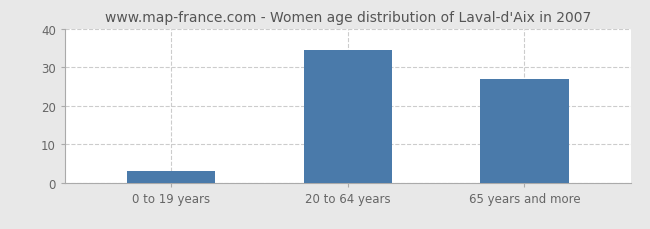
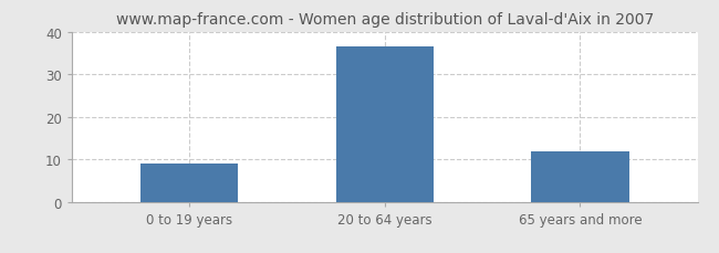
0 to 19 years: 3.0 -> 9.0
20 to 64 years: 34.5 -> 36.5
65 years and more: 27.0 -> 12.0
